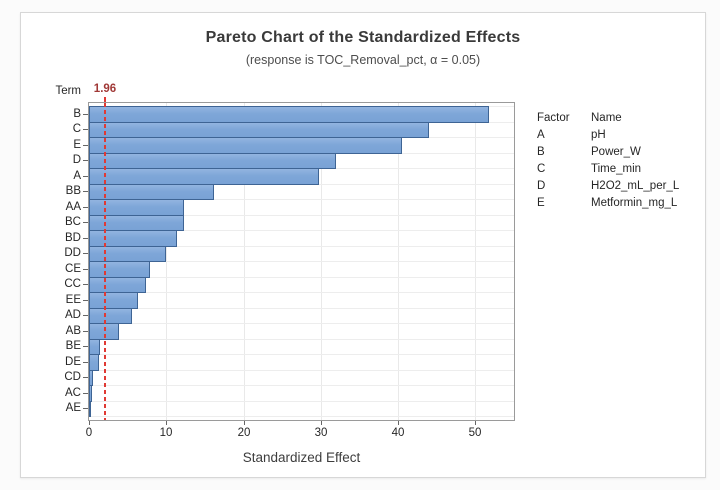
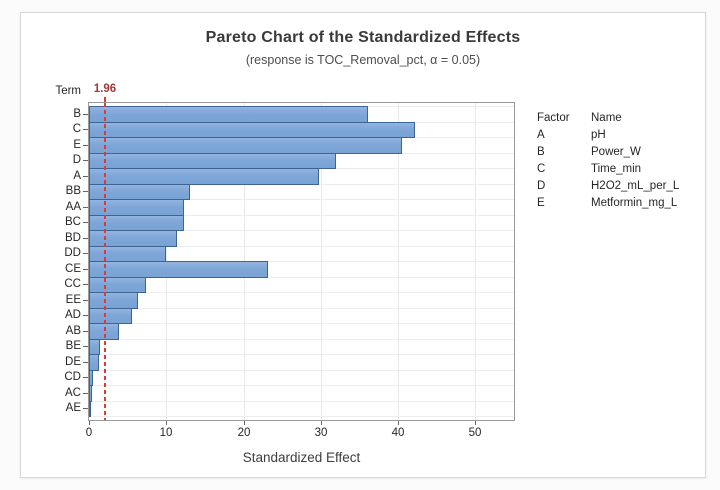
B: 52 -> 36
C: 44 -> 42
BB: 16 -> 13
CE: 8 -> 23
